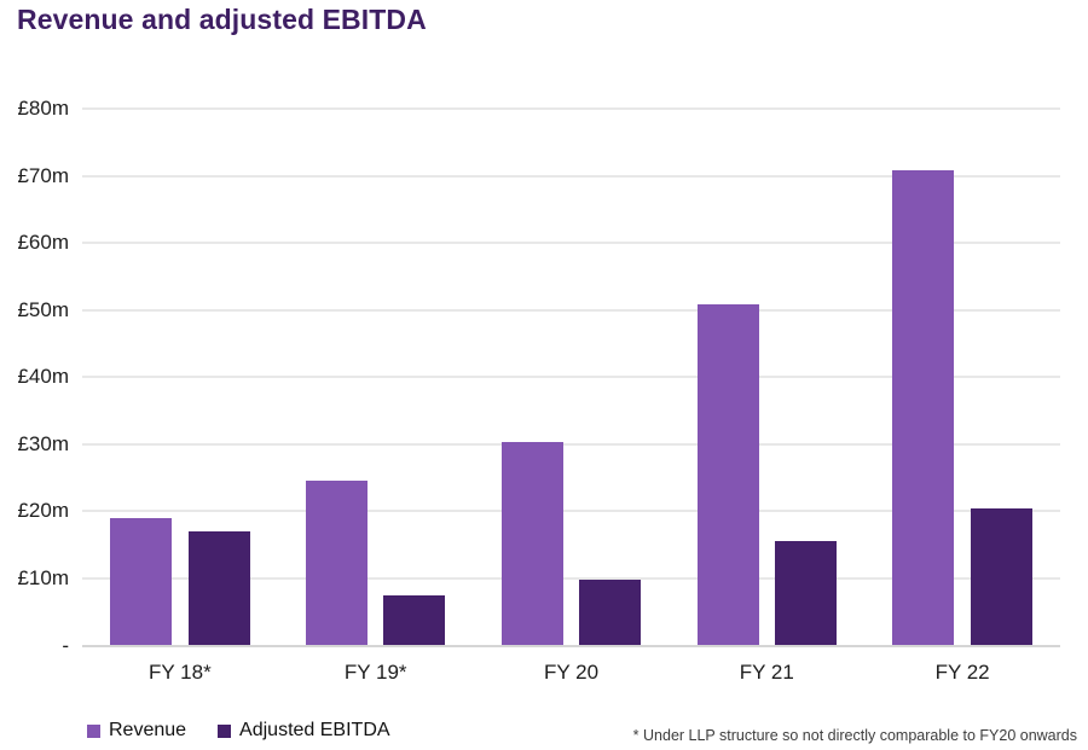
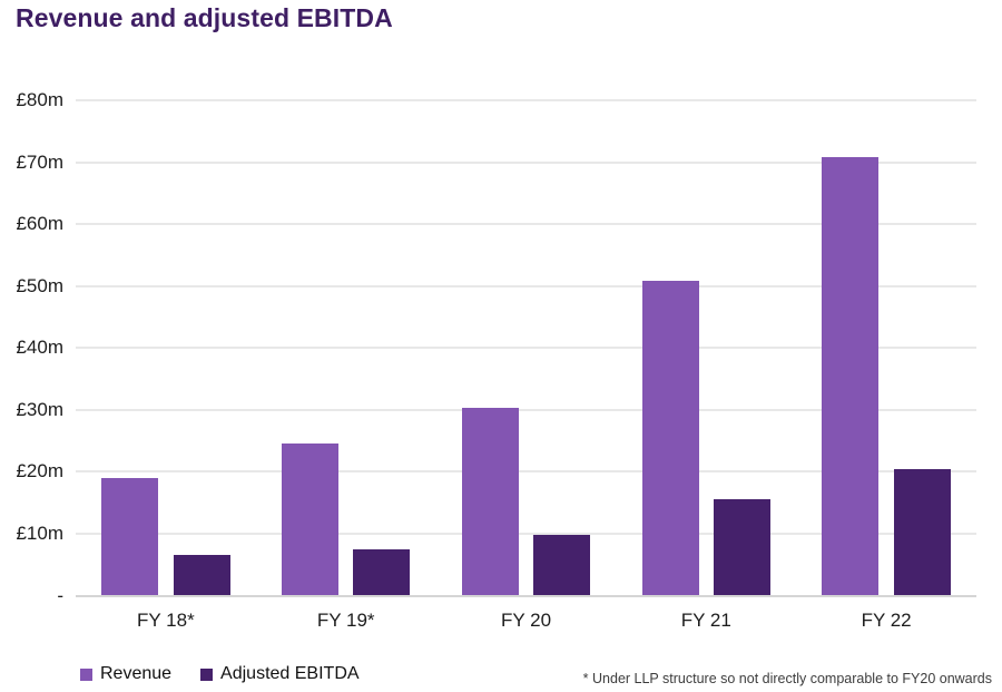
Adjusted EBITDA/FY 18*: £17m -> £6m
